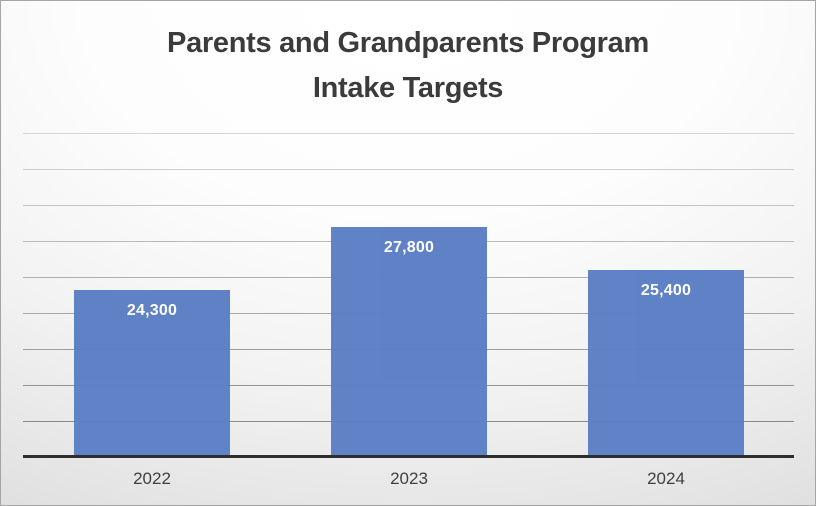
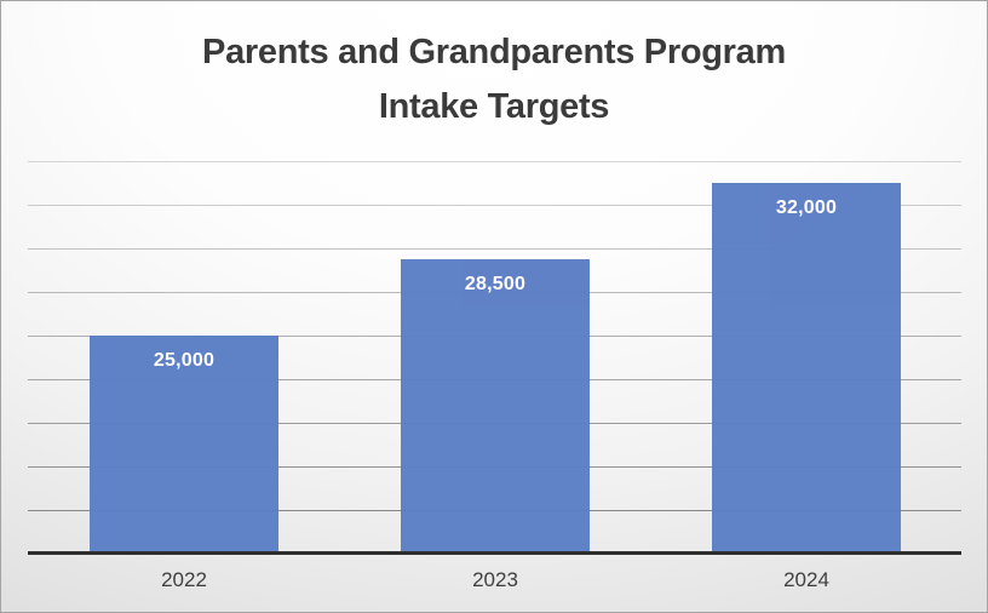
2022: 24,300 -> 25,000
2023: 27,800 -> 28,500
2024: 25,400 -> 32,000
